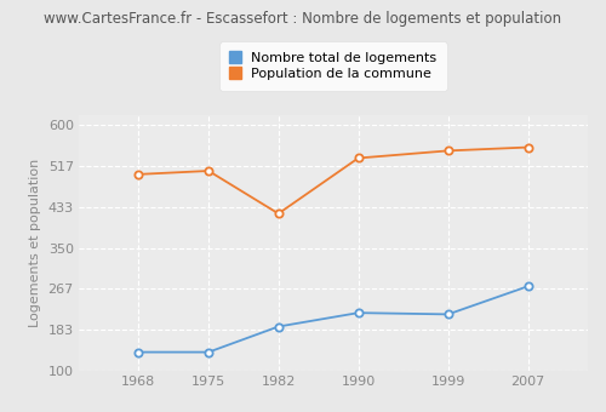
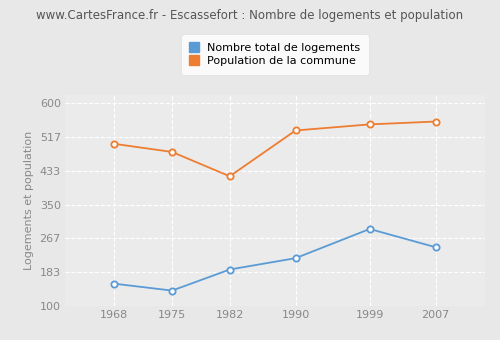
Nombre total de logements/1968: 138 -> 155
Population de la commune/1975: 507 -> 480
Nombre total de logements/1999: 215 -> 290
Nombre total de logements/2007: 272 -> 245
